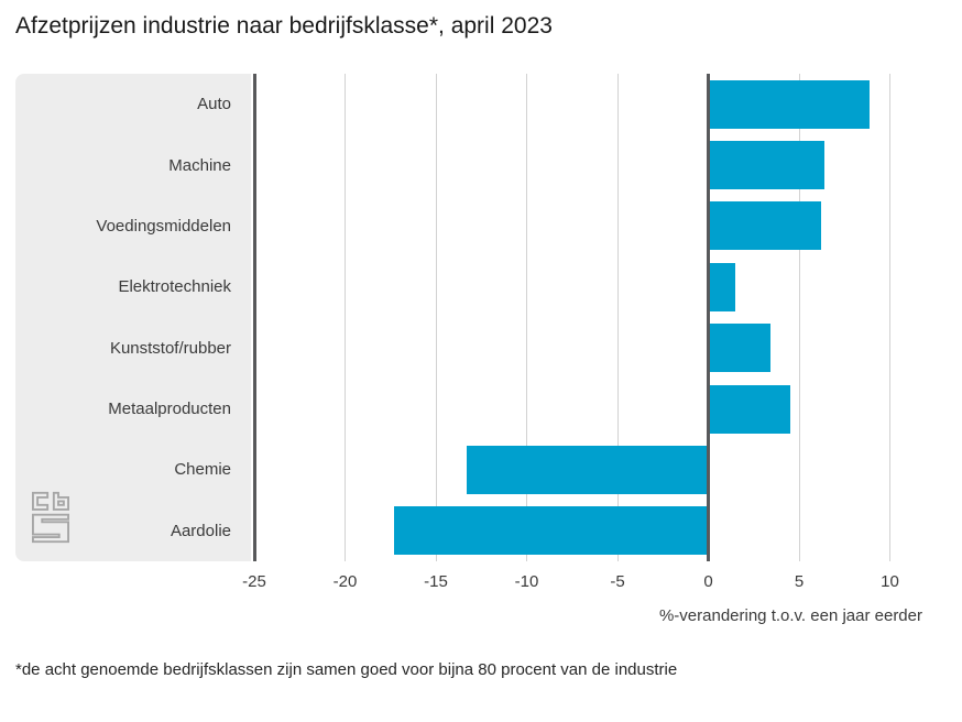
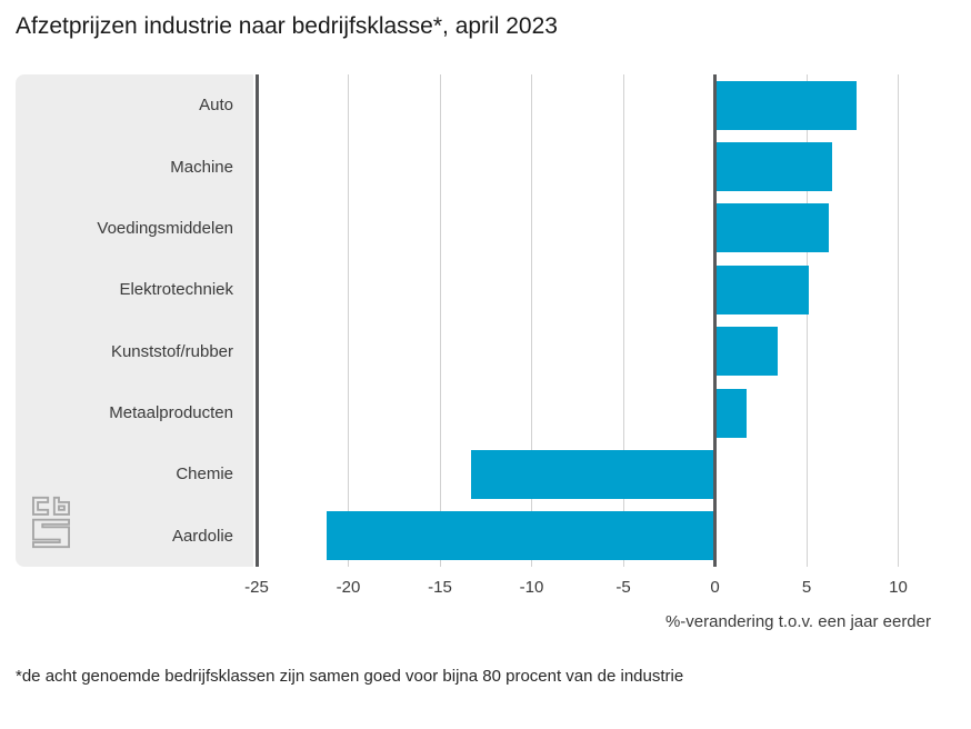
Auto: 8.9 -> 7.7
Elektrotechniek: 1.5 -> 5.1
Metaalproducten: 4.5 -> 1.7
Aardolie: -17.3 -> -21.2
